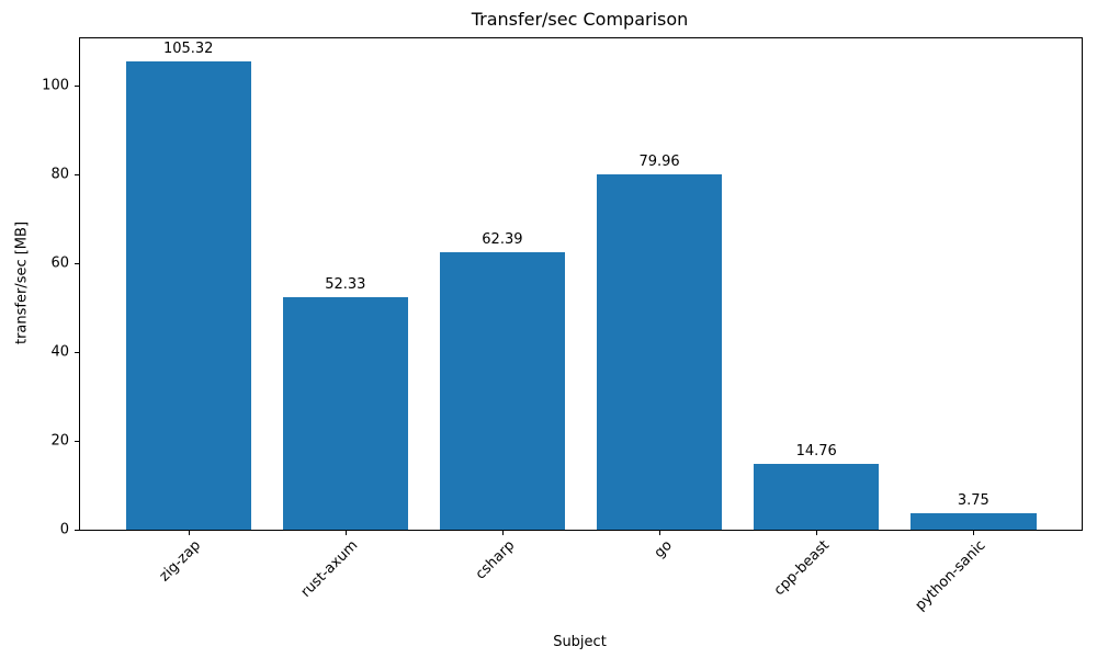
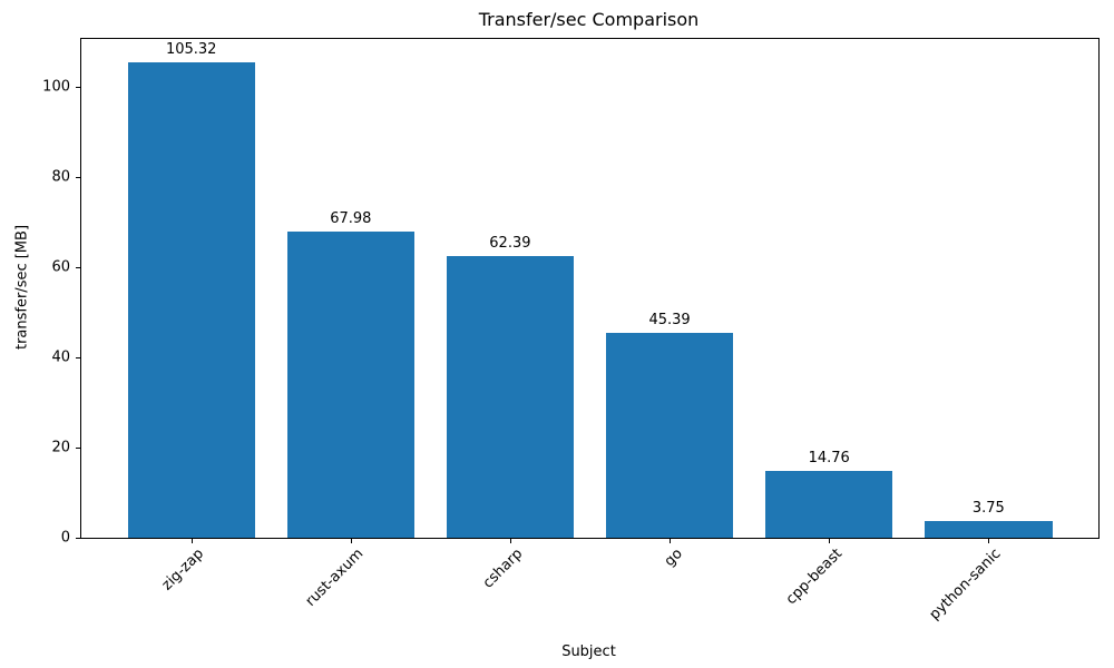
rust-axum: 52.33 -> 67.98
go: 79.96 -> 45.39
